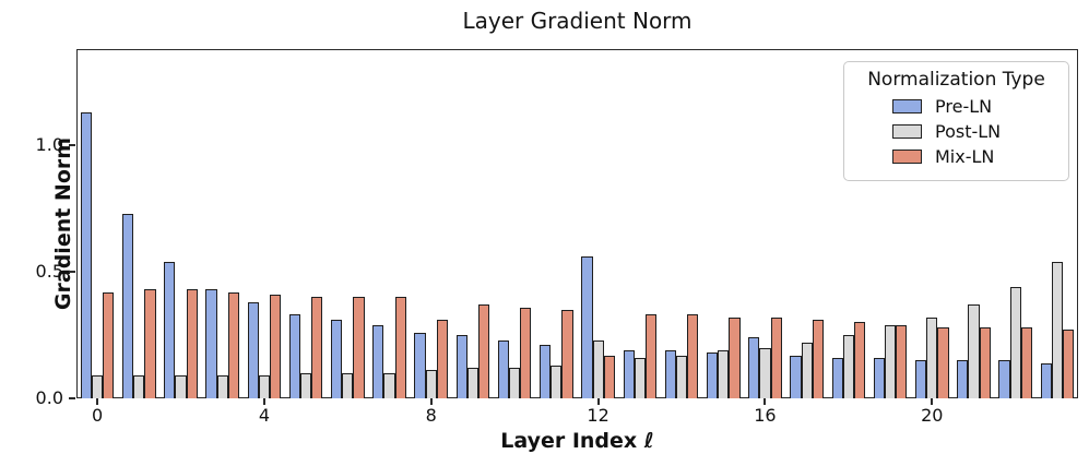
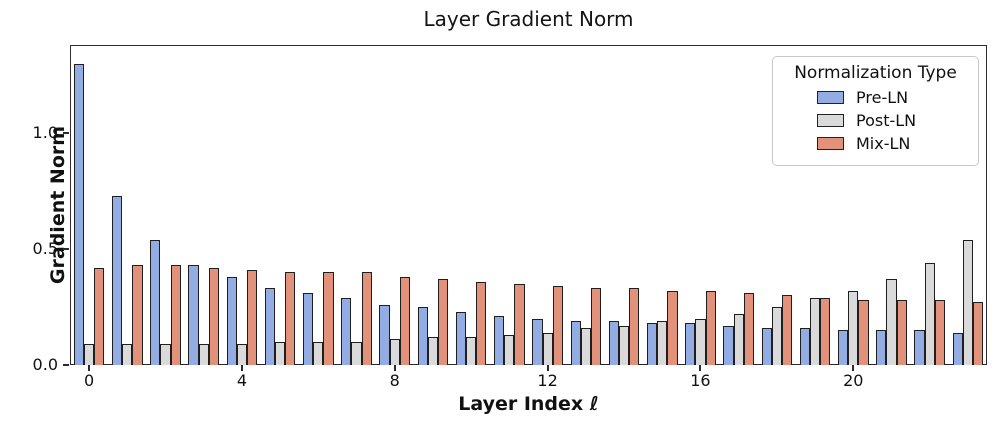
Pre-LN/0: 1.13 -> 1.30
Mix-LN/8: 0.31 -> 0.38
Pre-LN/12: 0.56 -> 0.20
Post-LN/12: 0.23 -> 0.14
Mix-LN/12: 0.17 -> 0.34
Pre-LN/16: 0.24 -> 0.18
